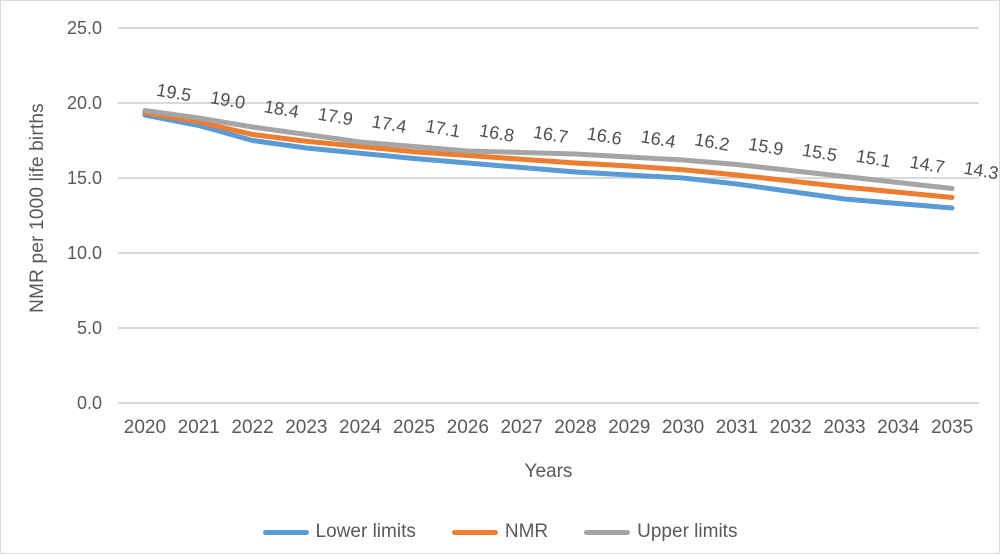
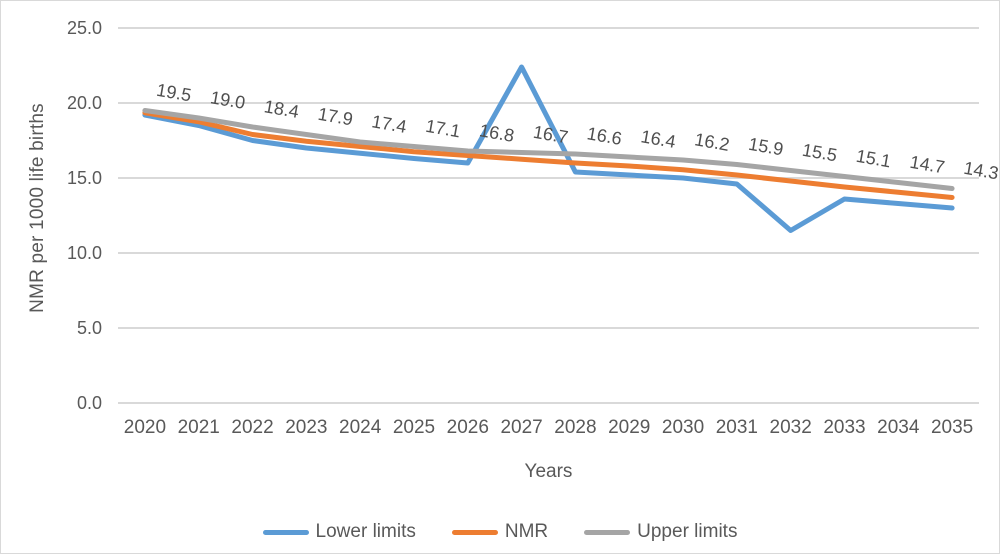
Lower limits/2027: 15.7 -> 22.4
Lower limits/2032: 14.1 -> 11.5
